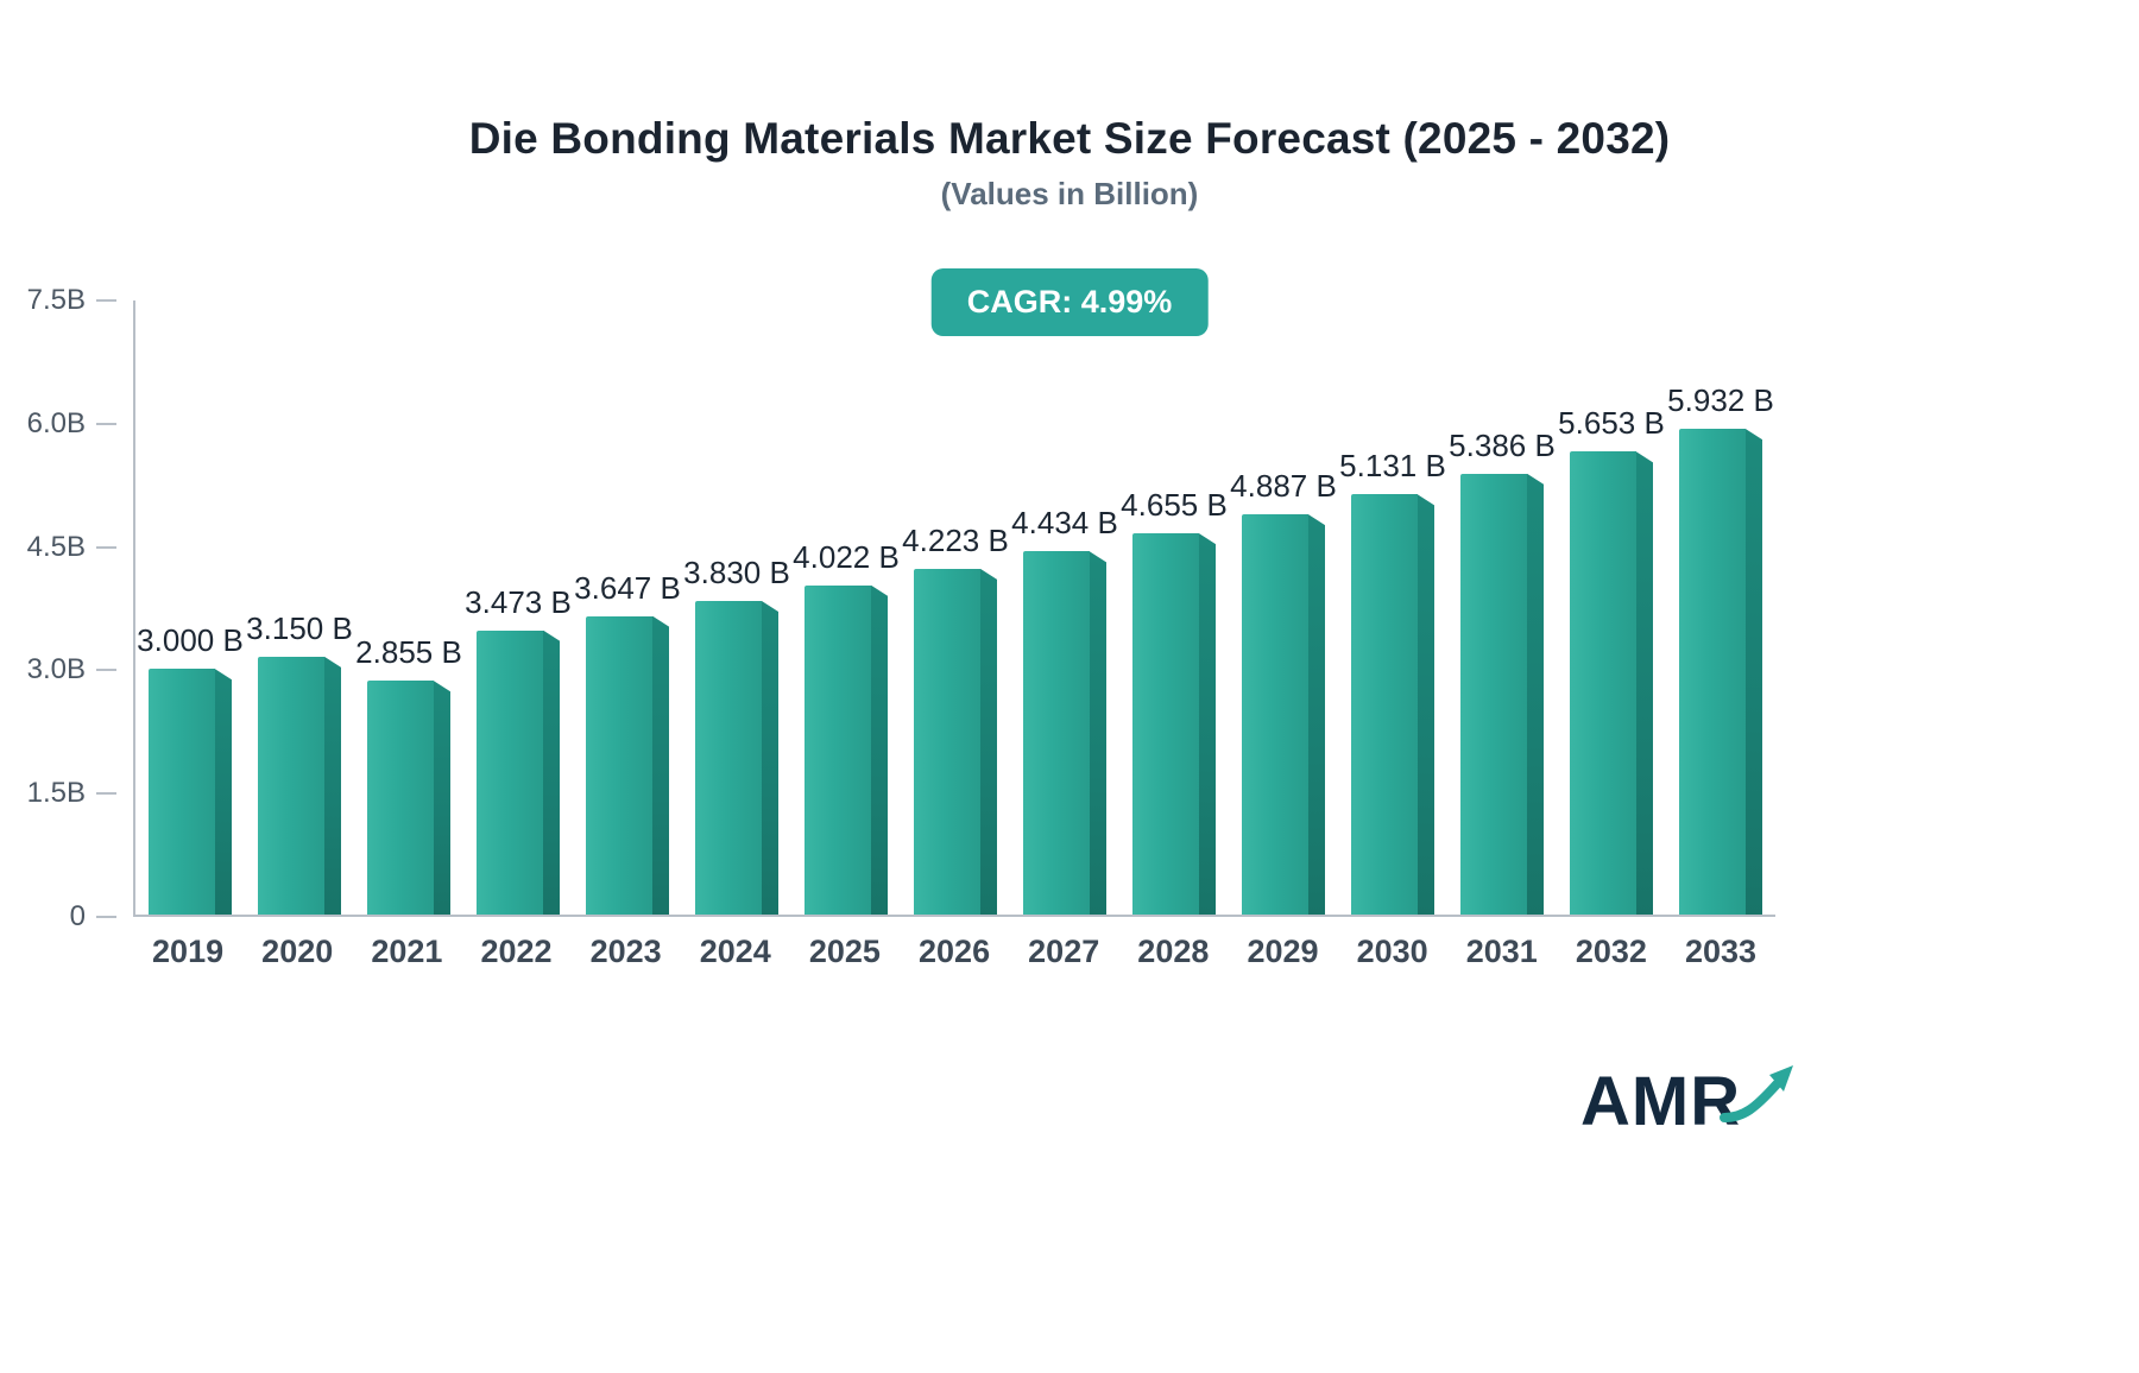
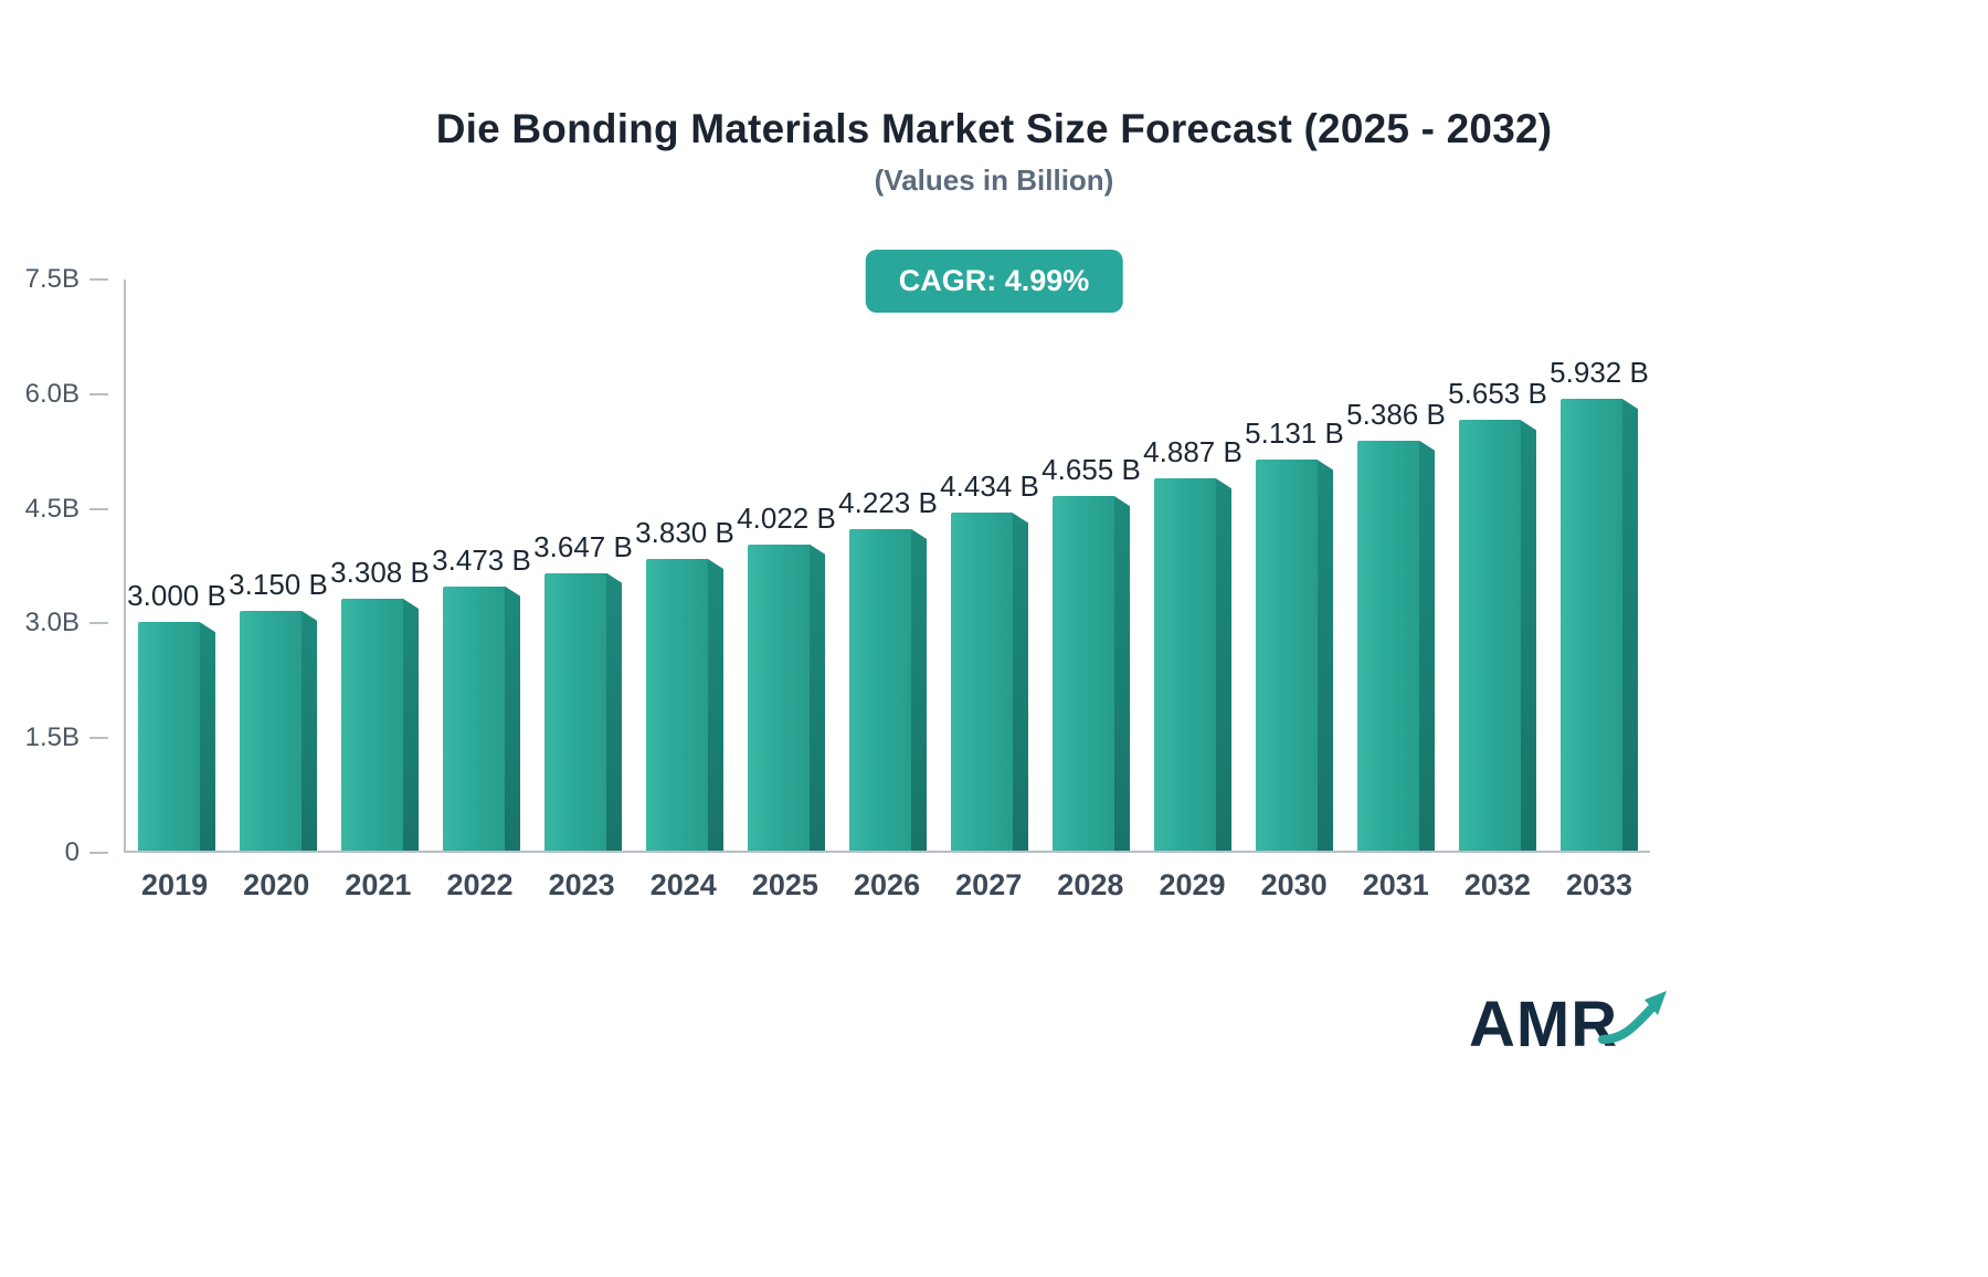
2021: 2.855 -> 3.308
